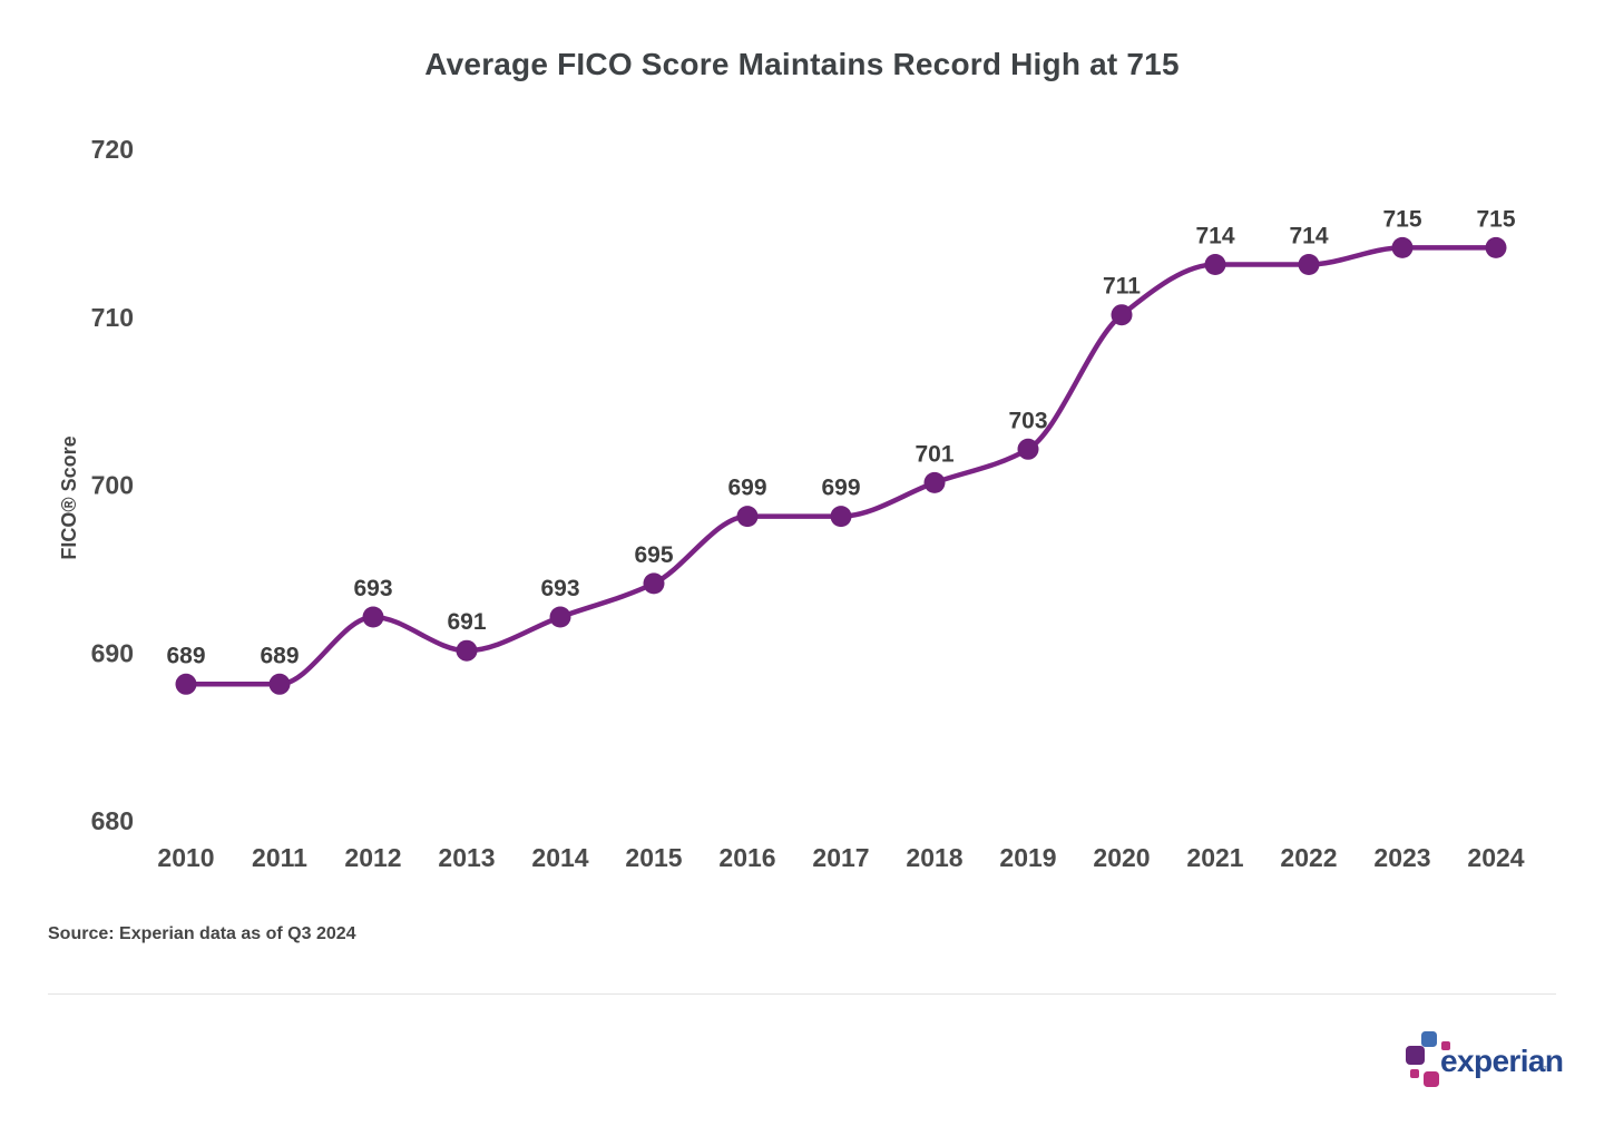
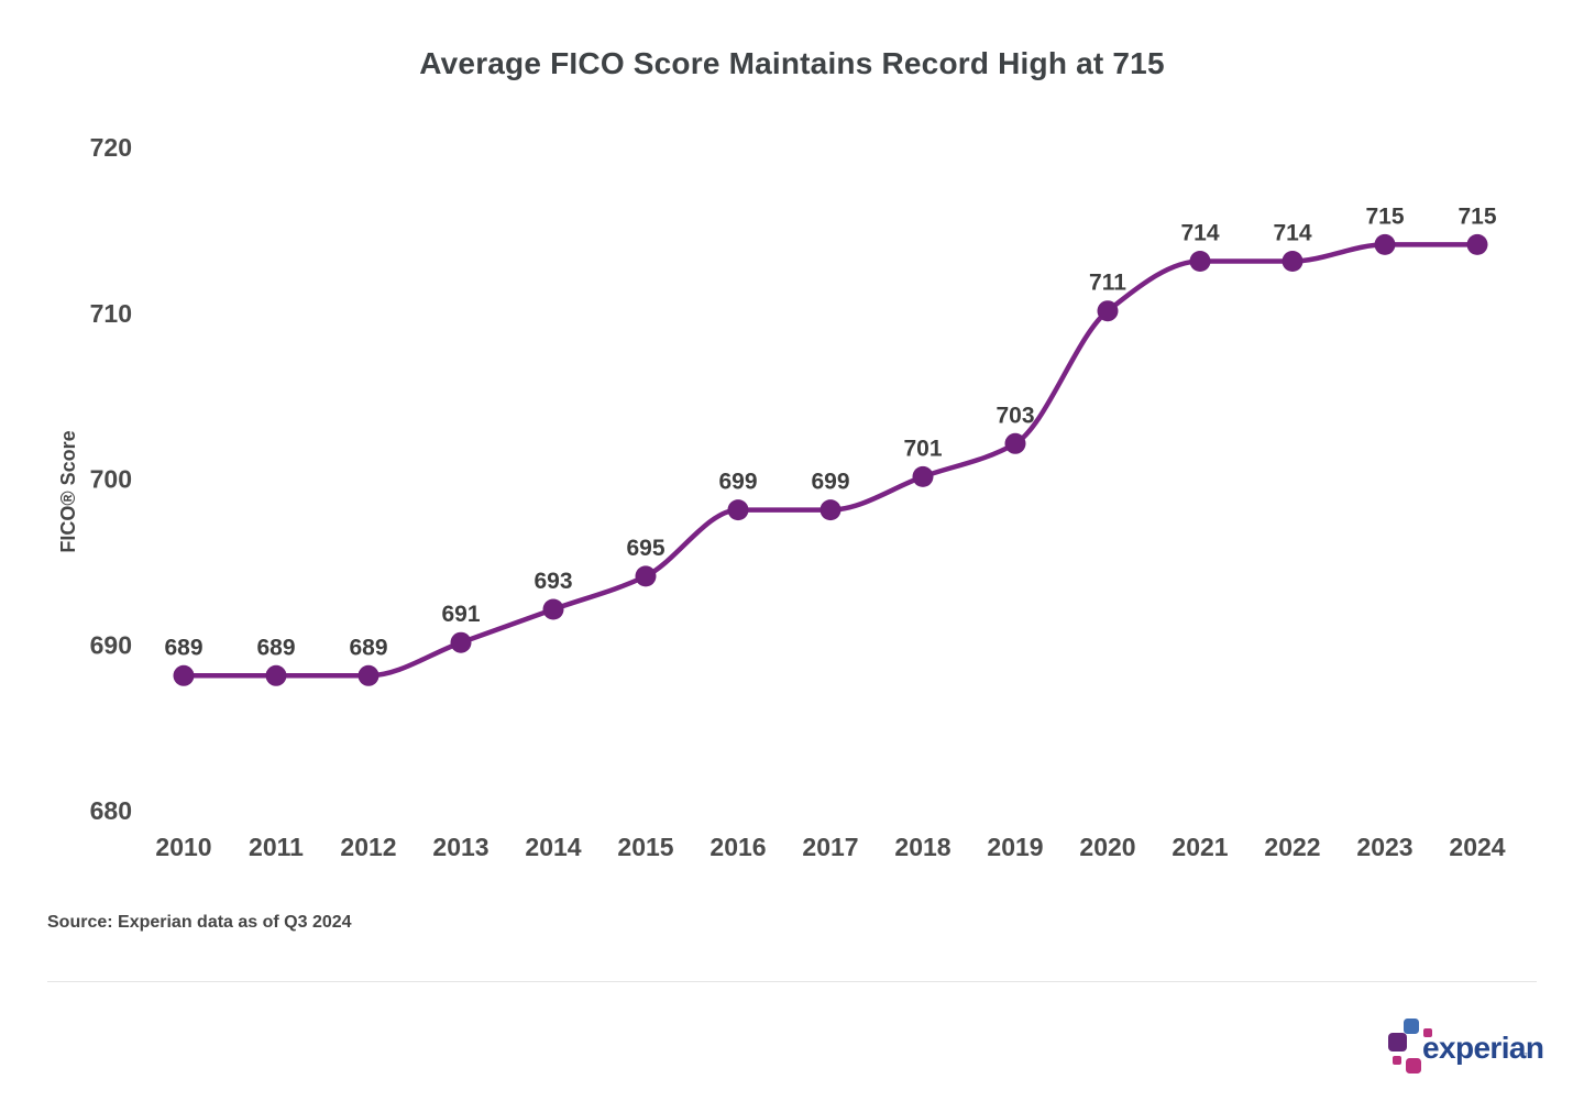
2012: 693 -> 689
